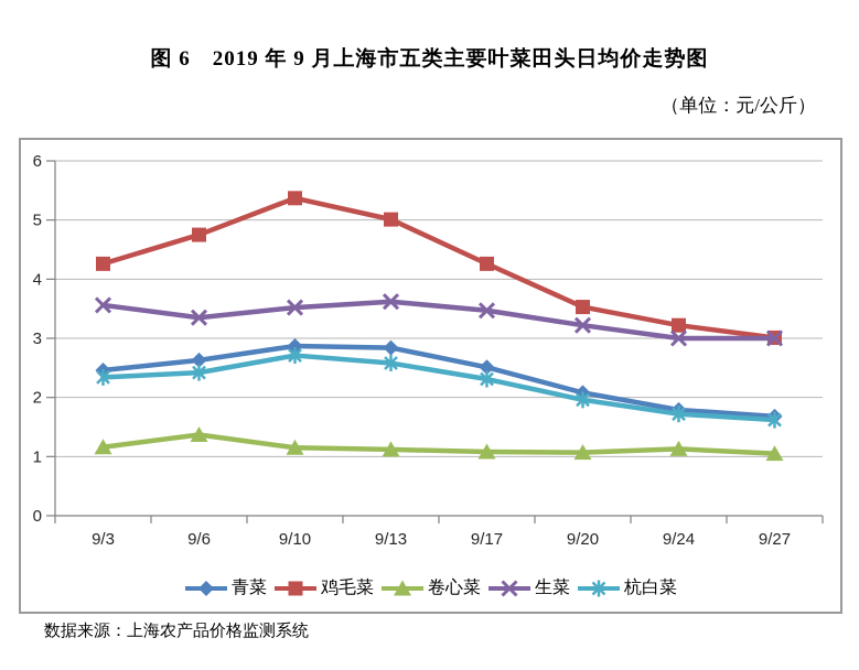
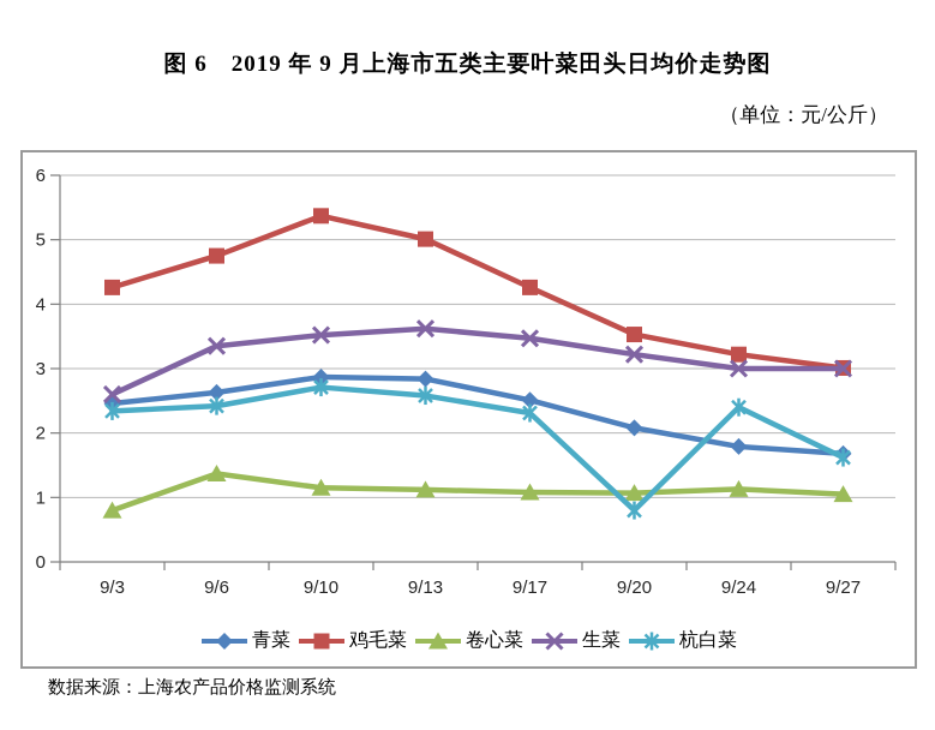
卷心菜/9/3: 1.2 -> 0.8
生菜/9/3: 3.6 -> 2.6
杭白菜/9/20: 2.0 -> 0.8
杭白菜/9/24: 1.7 -> 2.4
